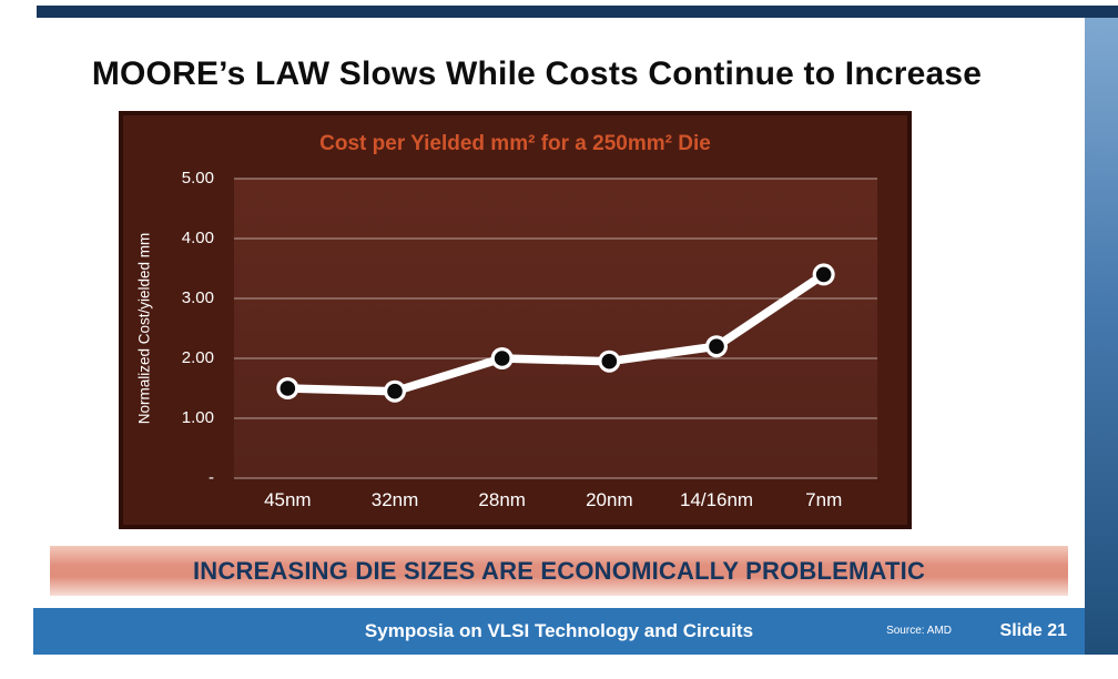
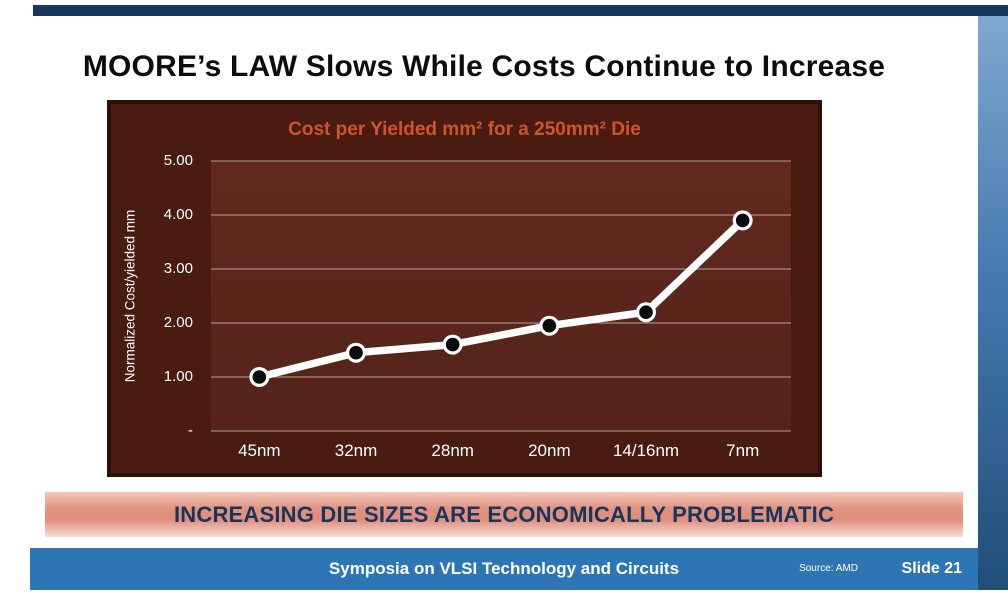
45nm: 1.5 -> 1.0
28nm: 2.0 -> 1.6
7nm: 3.4 -> 3.9
